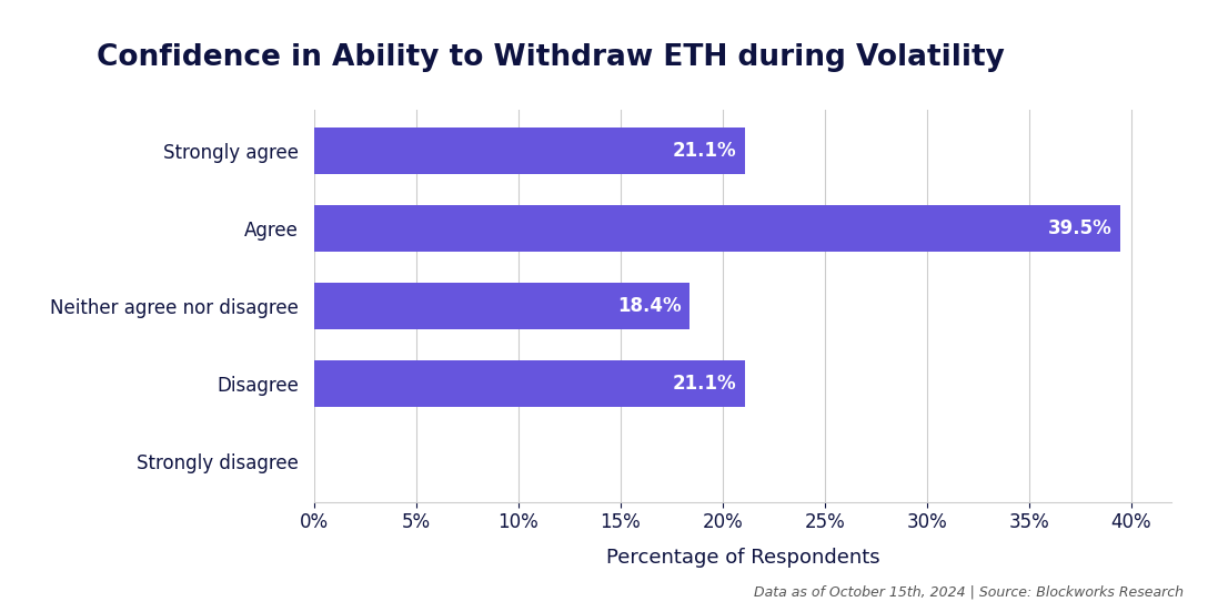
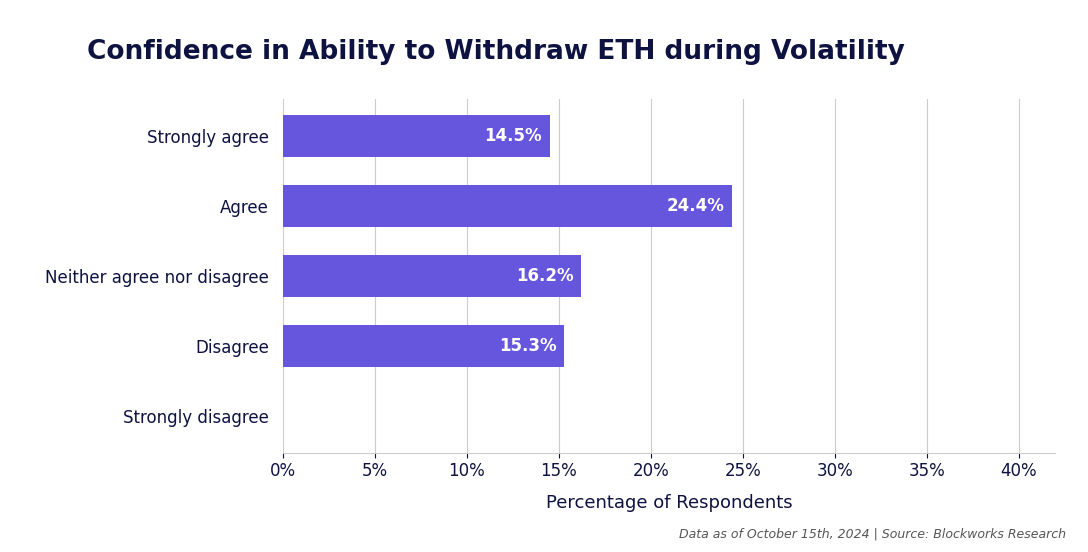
Strongly agree: 21.1% -> 14.5%
Agree: 39.5% -> 24.4%
Neither agree nor disagree: 18.4% -> 16.2%
Disagree: 21.1% -> 15.3%
